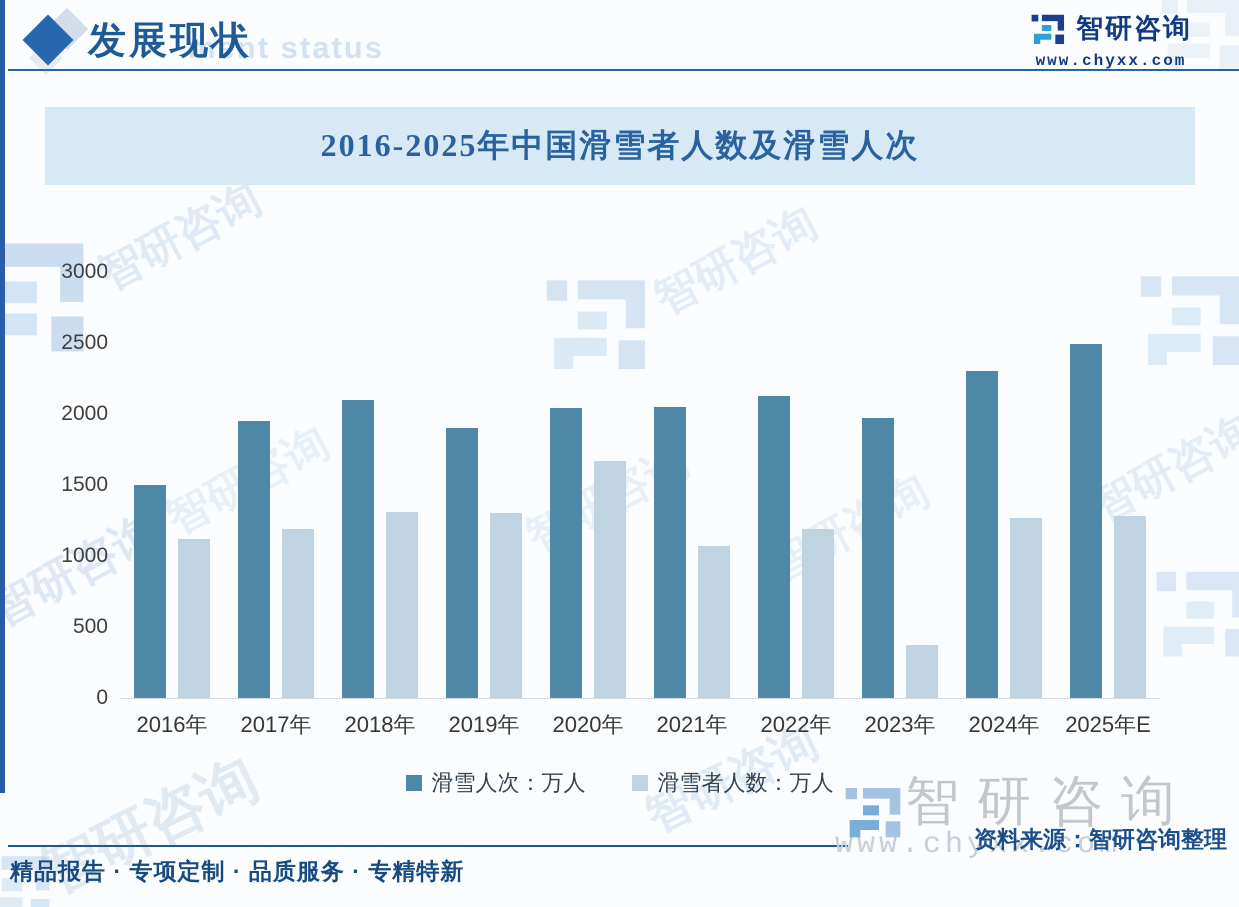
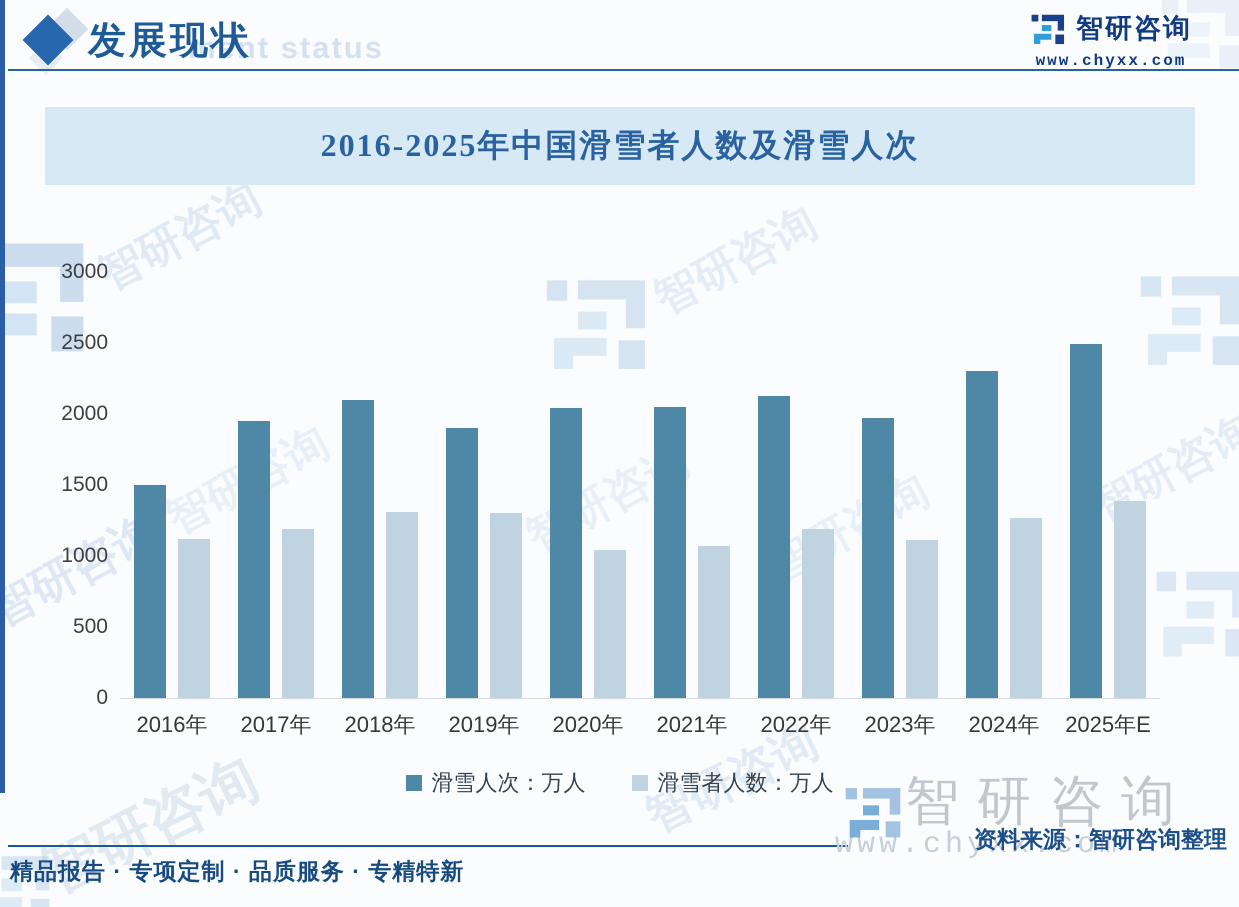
滑雪者人数：万人/2020年: 1670 -> 1040
滑雪者人数：万人/2023年: 370 -> 1110
滑雪者人数：万人/2025年E: 1280 -> 1390
